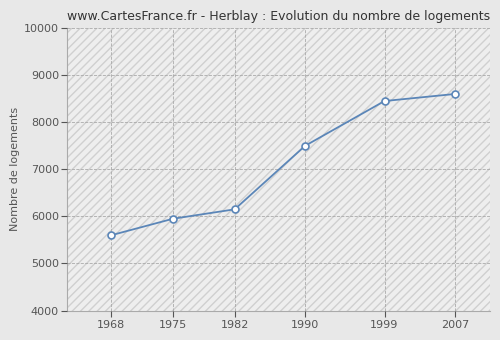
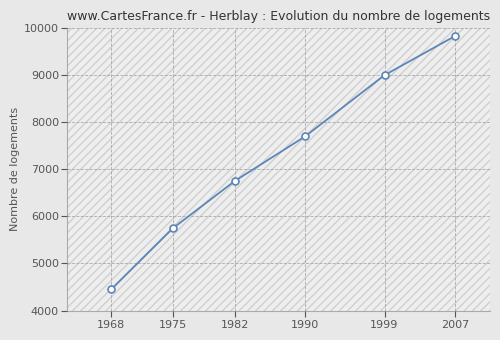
1968: 5600 -> 4450
1975: 5950 -> 5750
1982: 6150 -> 6750
1990: 7500 -> 7700
1999: 8450 -> 9000
2007: 8600 -> 9830
